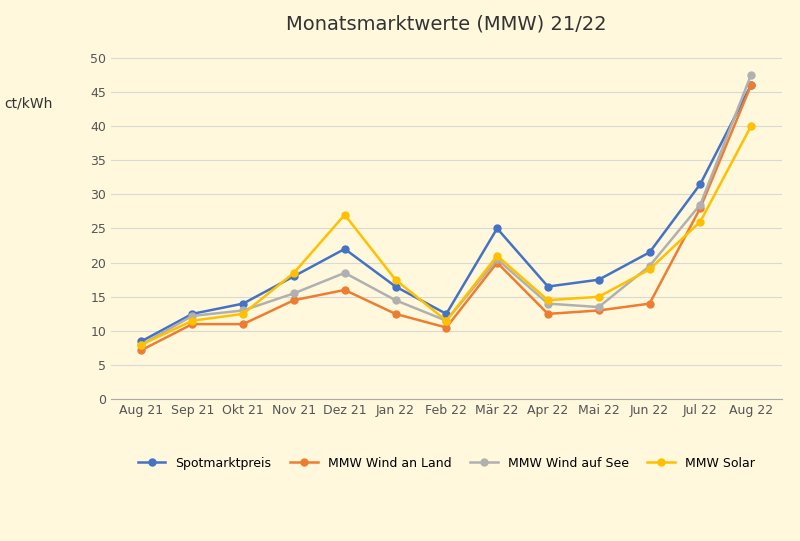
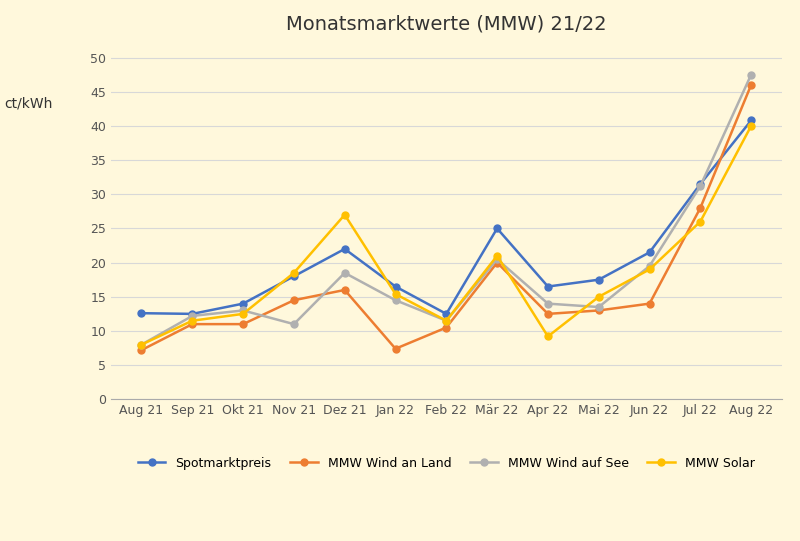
Spotmarktpreis/Aug 21: 8.5 -> 12.6
MMW Wind auf See/Nov 21: 15.5 -> 11.0
MMW Wind an Land/Jan 22: 12.5 -> 7.4
MMW Solar/Jan 22: 17.5 -> 15.4
MMW Solar/Apr 22: 14.5 -> 9.2
MMW Wind auf See/Jul 22: 28.5 -> 31.2
Spotmarktpreis/Aug 22: 46.0 -> 40.8
